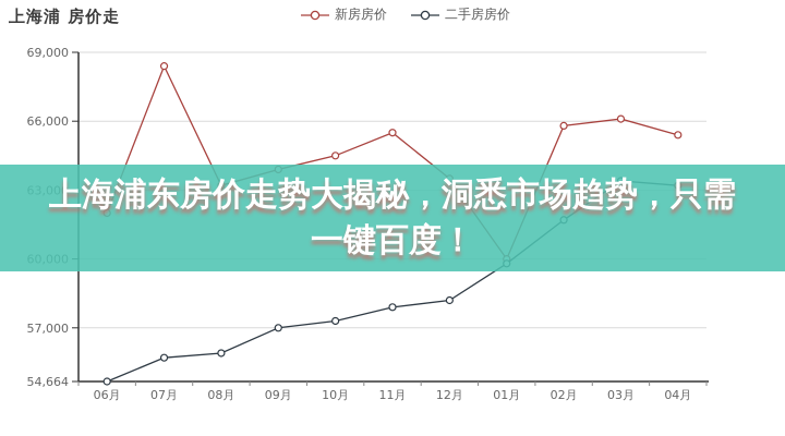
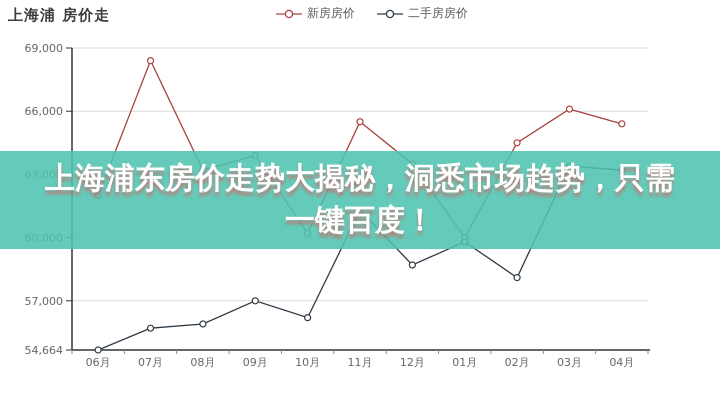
新房房价/10月: 64500 -> 60200
二手房房价/10月: 57300 -> 56200
二手房房价/11月: 57900 -> 61300
二手房房价/12月: 58200 -> 58700
新房房价/02月: 65800 -> 64500
二手房房价/02月: 61700 -> 58100
